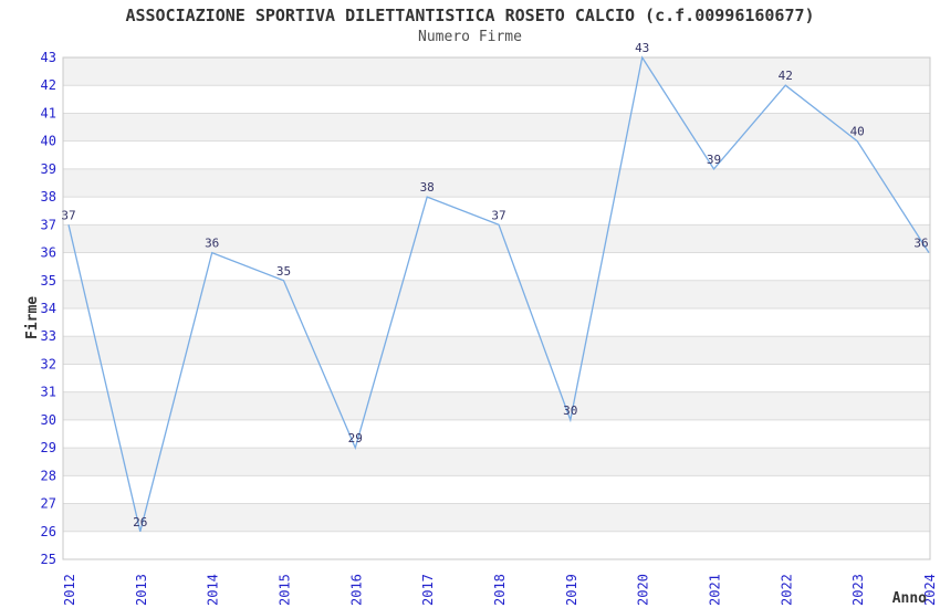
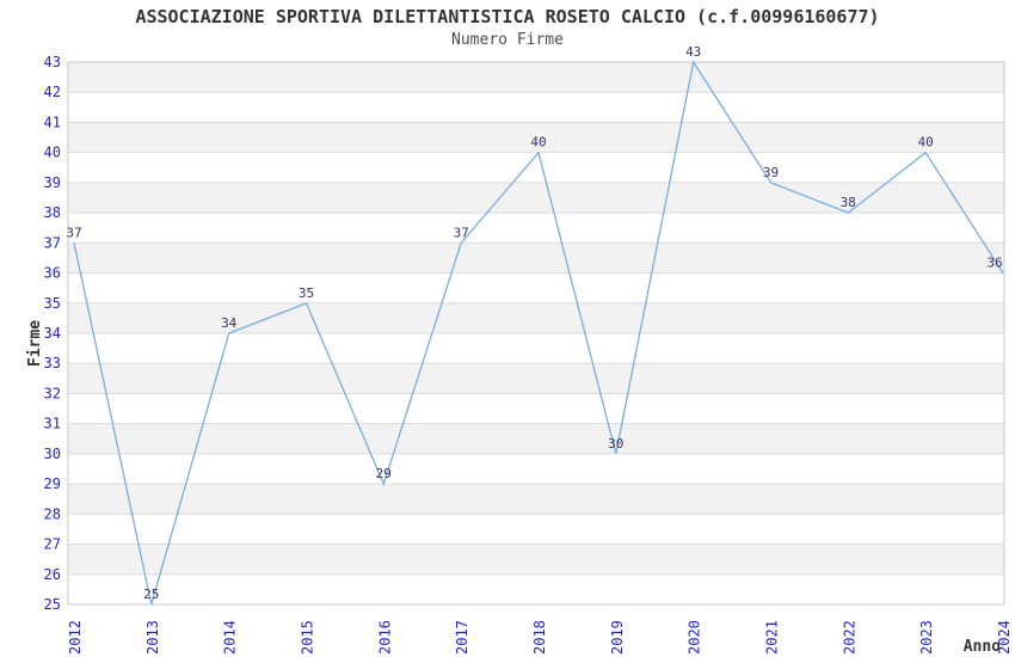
2013: 26 -> 25
2014: 36 -> 34
2017: 38 -> 37
2018: 37 -> 40
2022: 42 -> 38
